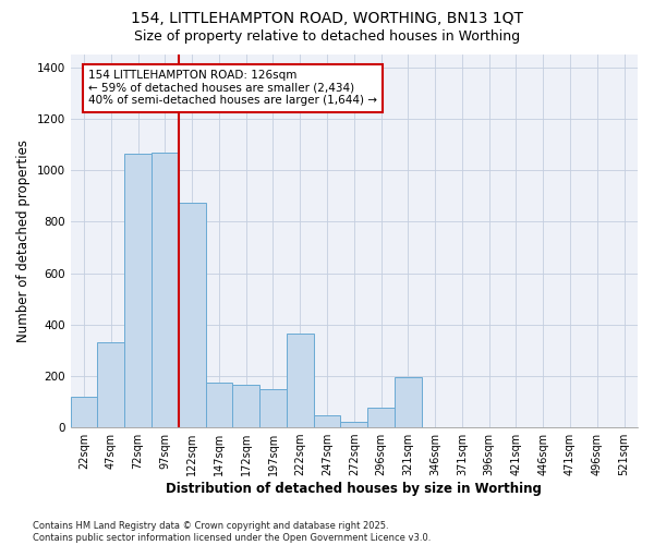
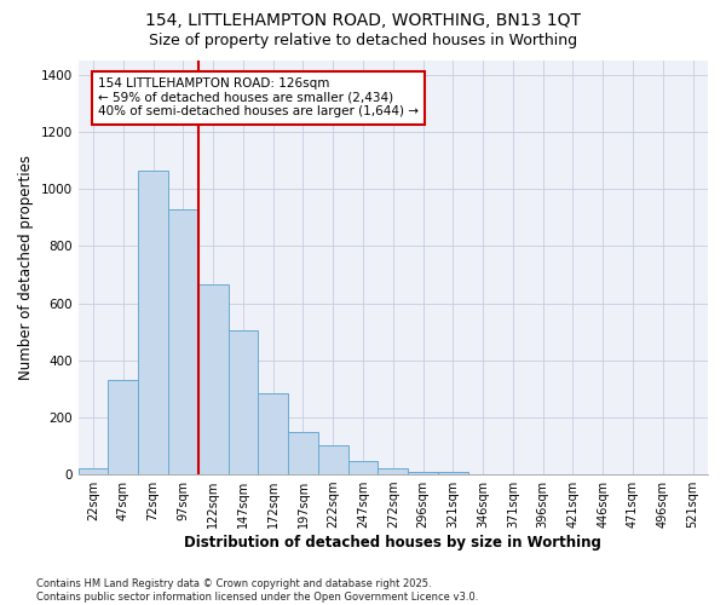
22sqm: 120 -> 20
97sqm: 1070 -> 930
122sqm: 875 -> 665
147sqm: 175 -> 505
172sqm: 165 -> 285
222sqm: 365 -> 100
296sqm: 75 -> 10
321sqm: 195 -> 10
